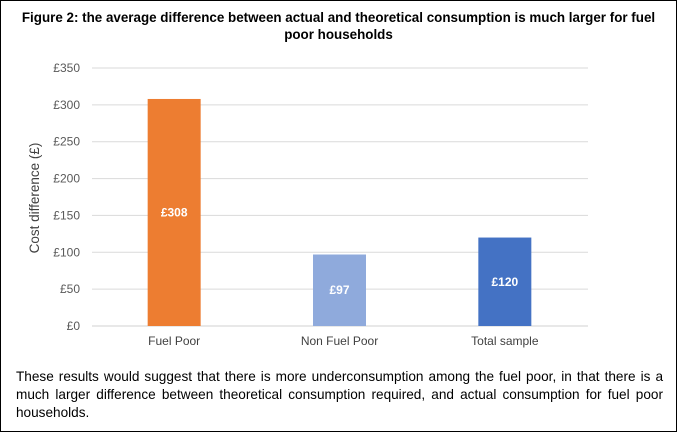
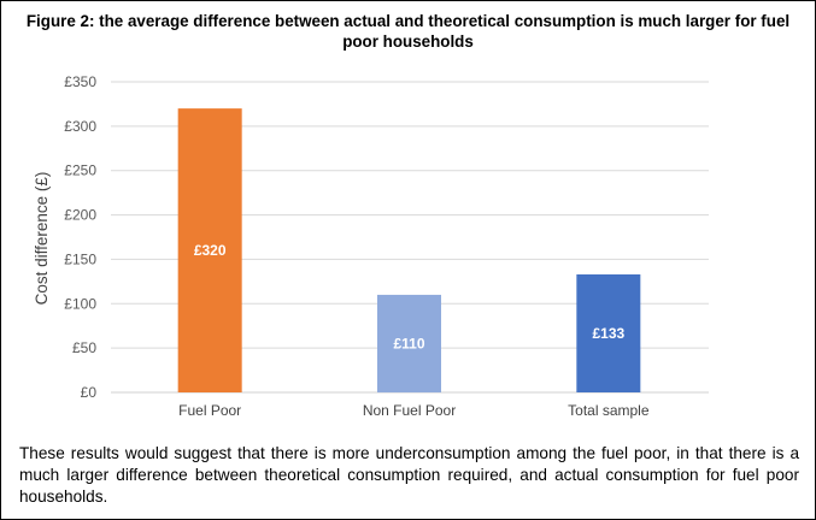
Fuel Poor: £308 -> £320
Non Fuel Poor: £97 -> £110
Total sample: £120 -> £133
